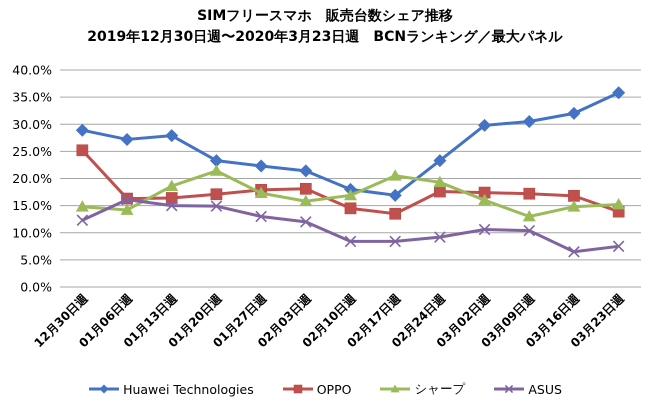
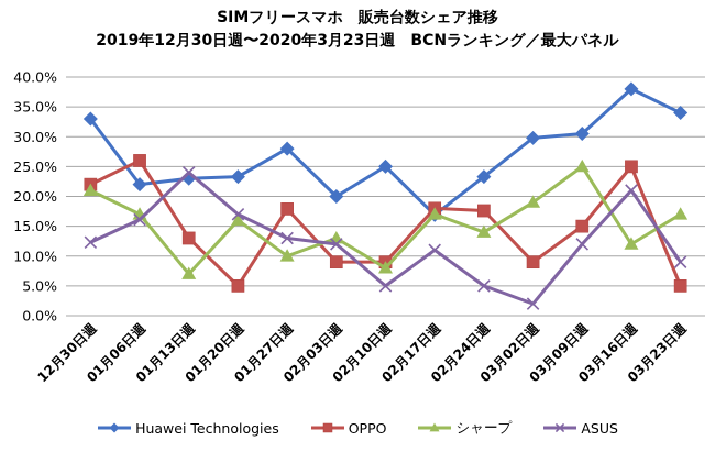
Huawei Technologies/12月30日週: 29% -> 33%
OPPO/12月30日週: 25% -> 22%
シャープ/12月30日週: 15% -> 21%
Huawei Technologies/01月06日週: 27% -> 22%
OPPO/01月06日週: 16% -> 26%
シャープ/01月06日週: 14% -> 17%
Huawei Technologies/01月13日週: 28% -> 23%
OPPO/01月13日週: 16% -> 13%
シャープ/01月13日週: 19% -> 7%
ASUS/01月13日週: 15% -> 24%
OPPO/01月20日週: 17% -> 5%
シャープ/01月20日週: 21% -> 16%
ASUS/01月20日週: 15% -> 17%
Huawei Technologies/01月27日週: 22% -> 28%
シャープ/01月27日週: 17% -> 10%
Huawei Technologies/02月03日週: 21% -> 20%
OPPO/02月03日週: 18% -> 9%
シャープ/02月03日週: 16% -> 13%
Huawei Technologies/02月10日週: 18% -> 25%
OPPO/02月10日週: 14% -> 9%
シャープ/02月10日週: 17% -> 8%
ASUS/02月10日週: 8% -> 5%
OPPO/02月17日週: 14% -> 18%
シャープ/02月17日週: 20% -> 17%
ASUS/02月17日週: 8% -> 11%
シャープ/02月24日週: 19% -> 14%
ASUS/02月24日週: 9% -> 5%
OPPO/03月02日週: 17% -> 9%
シャープ/03月02日週: 16% -> 19%
ASUS/03月02日週: 11% -> 2%
OPPO/03月09日週: 17% -> 15%
シャープ/03月09日週: 13% -> 25%
ASUS/03月09日週: 10% -> 12%
Huawei Technologies/03月16日週: 32% -> 38%
OPPO/03月16日週: 17% -> 25%
シャープ/03月16日週: 15% -> 12%
ASUS/03月16日週: 6% -> 21%
Huawei Technologies/03月23日週: 36% -> 34%
OPPO/03月23日週: 14% -> 5%
シャープ/03月23日週: 15% -> 17%
ASUS/03月23日週: 8% -> 9%
